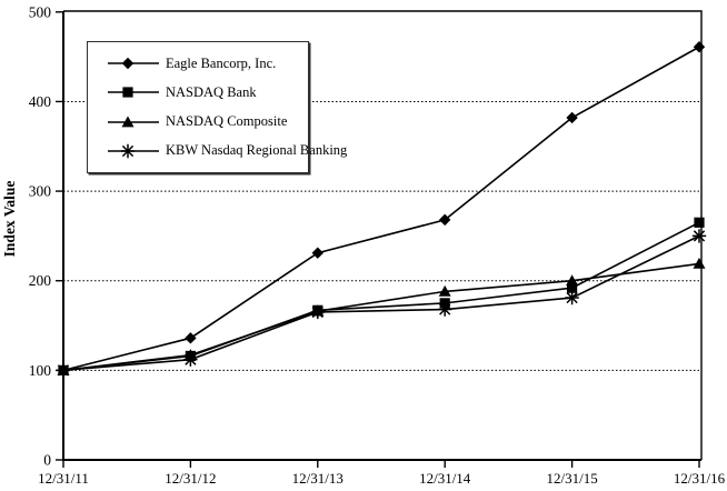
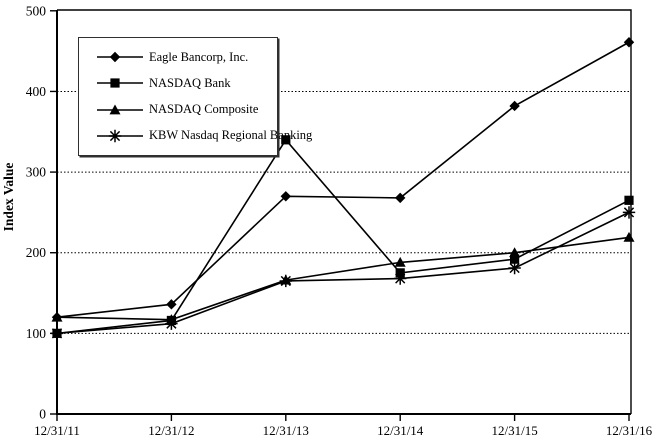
Eagle Bancorp, Inc./12/31/11: 100 -> 120
NASDAQ Composite/12/31/11: 100 -> 120
Eagle Bancorp, Inc./12/31/13: 230 -> 270
NASDAQ Bank/12/31/13: 170 -> 340
